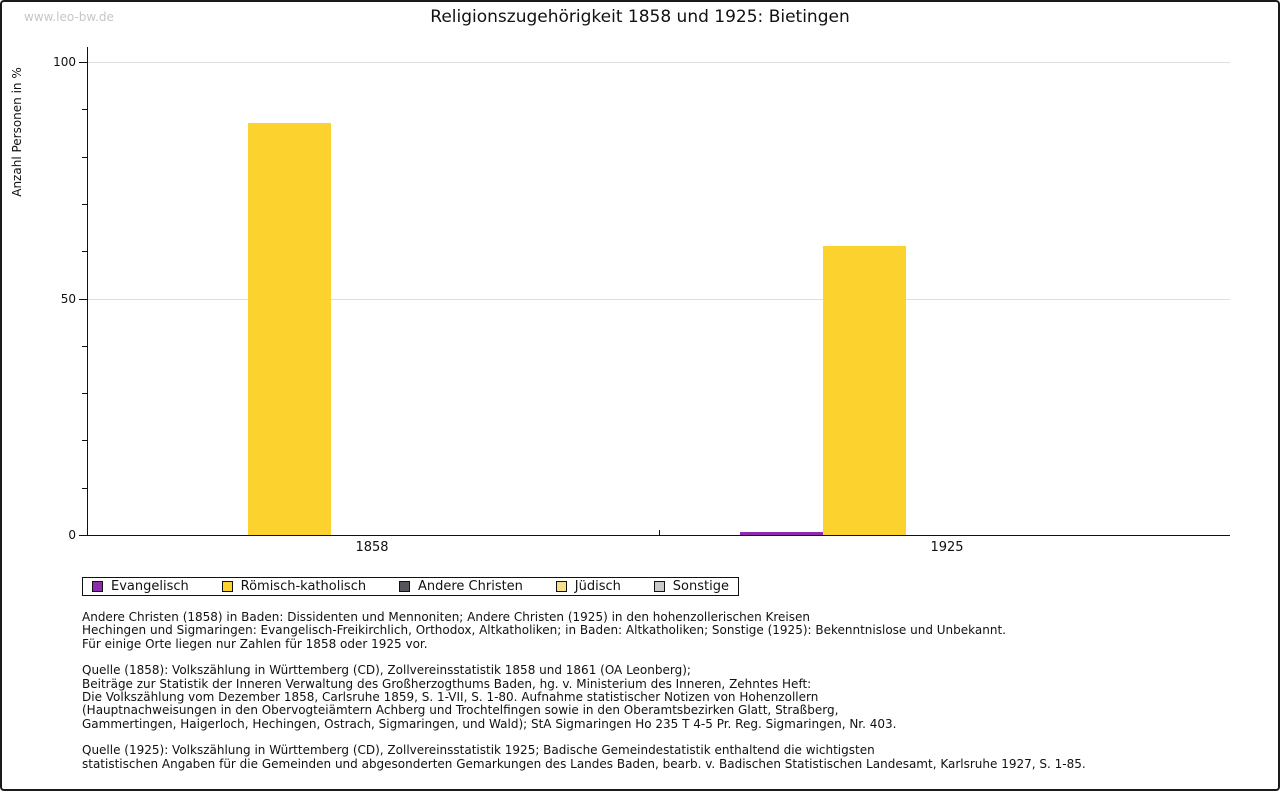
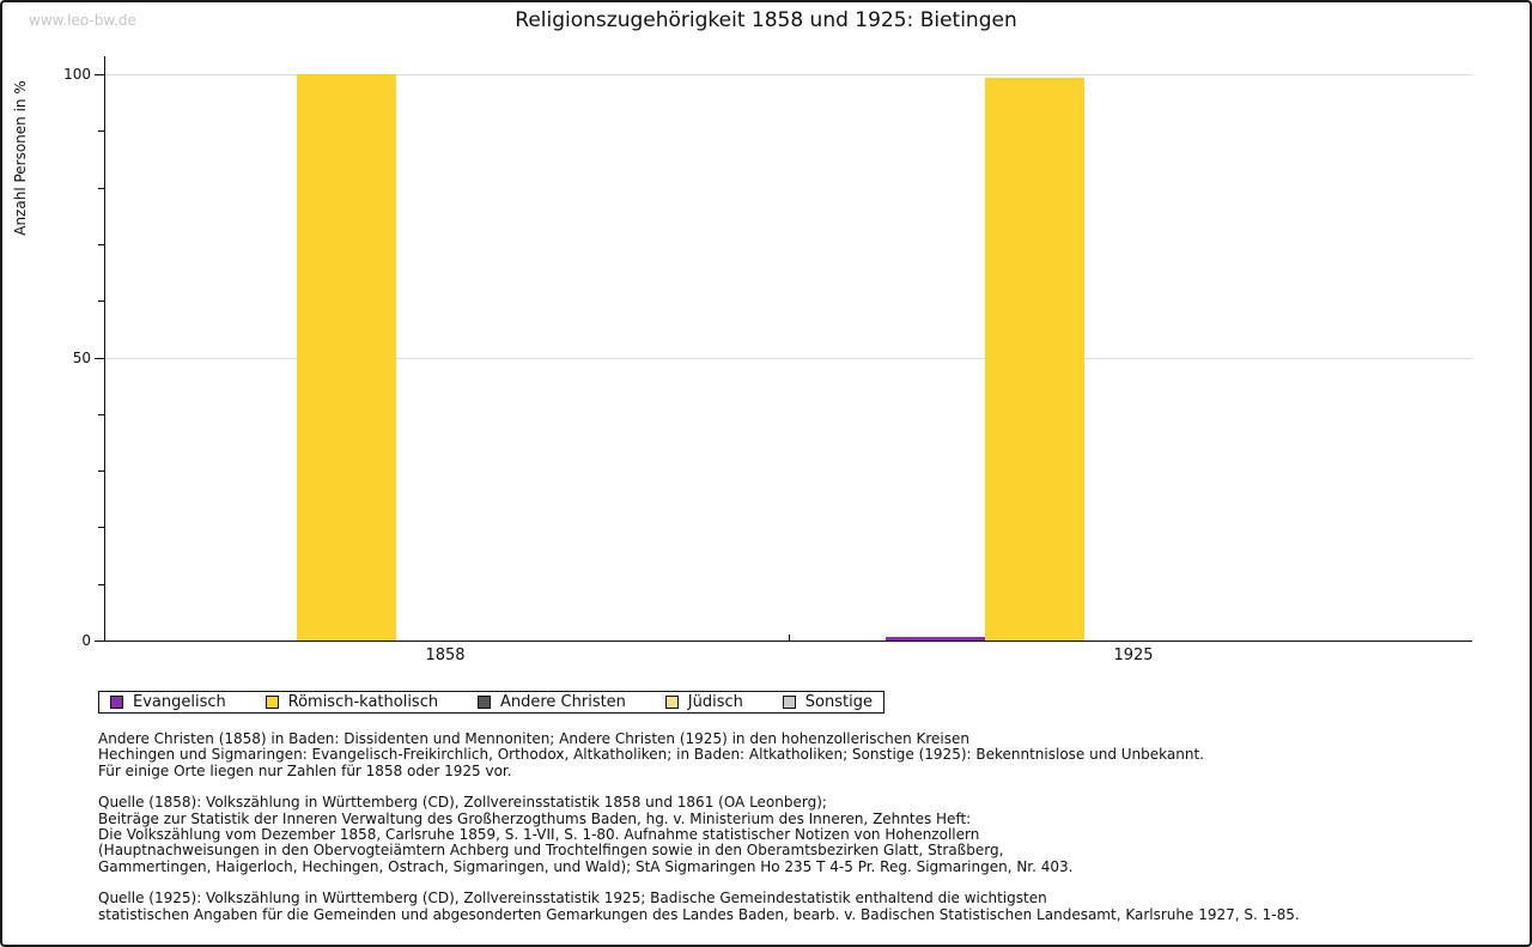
Römisch-katholisch/1858: 87 -> 100
Römisch-katholisch/1925: 61 -> 99
